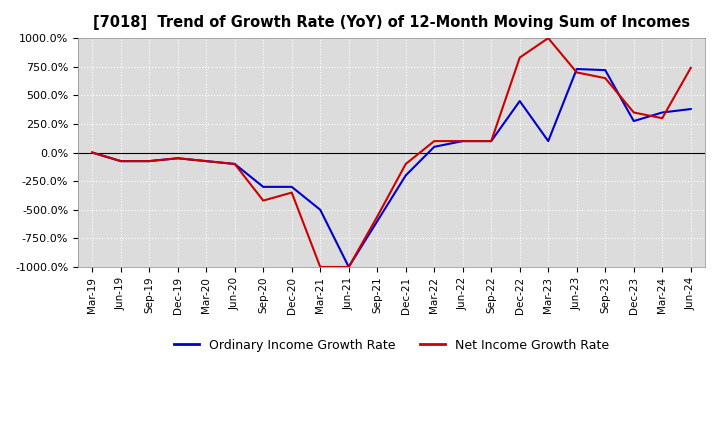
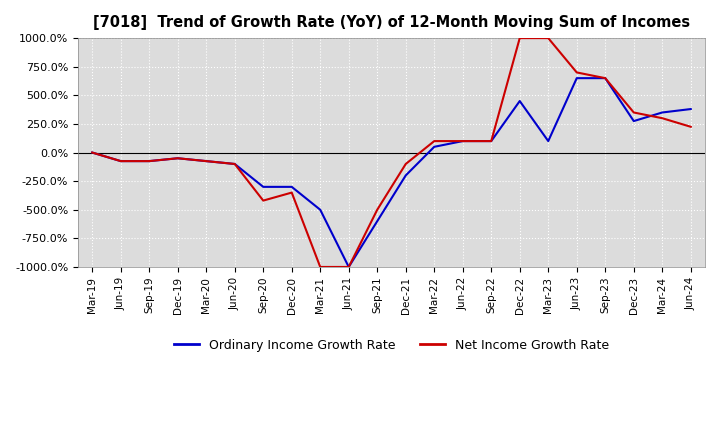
Net Income Growth Rate/Sep-21: -560% -> -500%
Net Income Growth Rate/Dec-22: 830% -> 1000%
Ordinary Income Growth Rate/Jun-23: 730% -> 650%
Ordinary Income Growth Rate/Sep-23: 720% -> 650%
Net Income Growth Rate/Jun-24: 740% -> 220%
